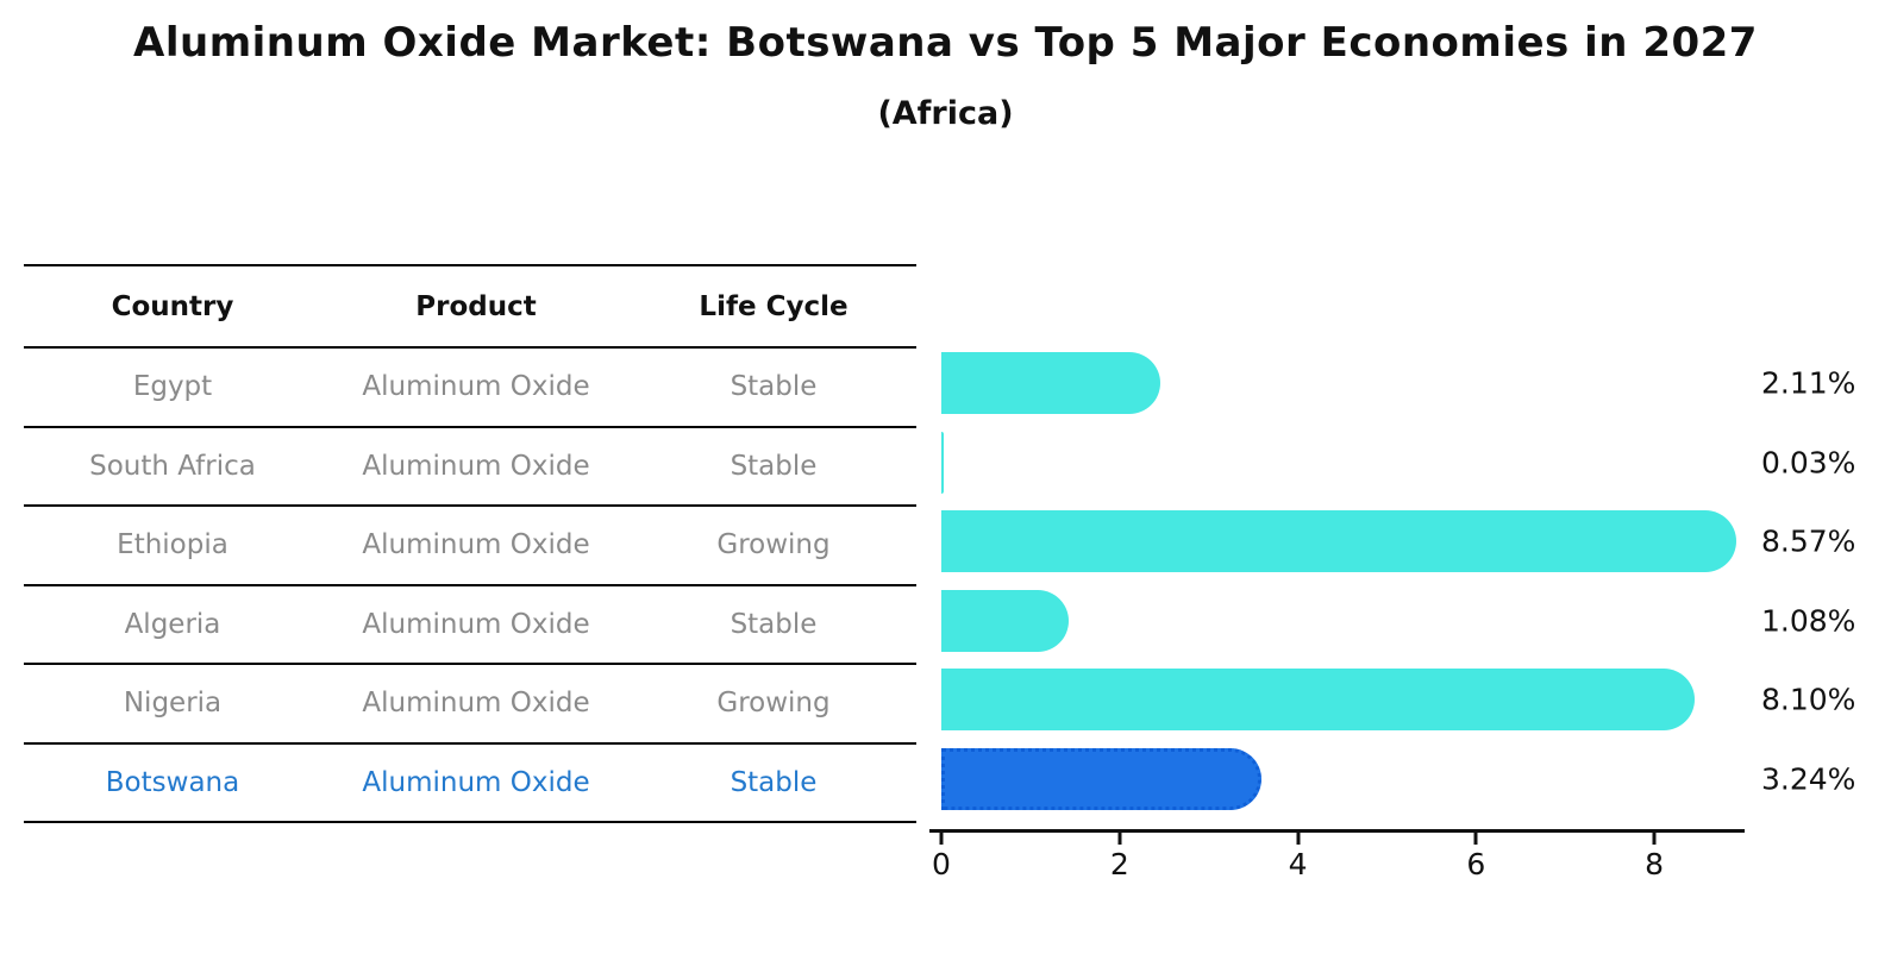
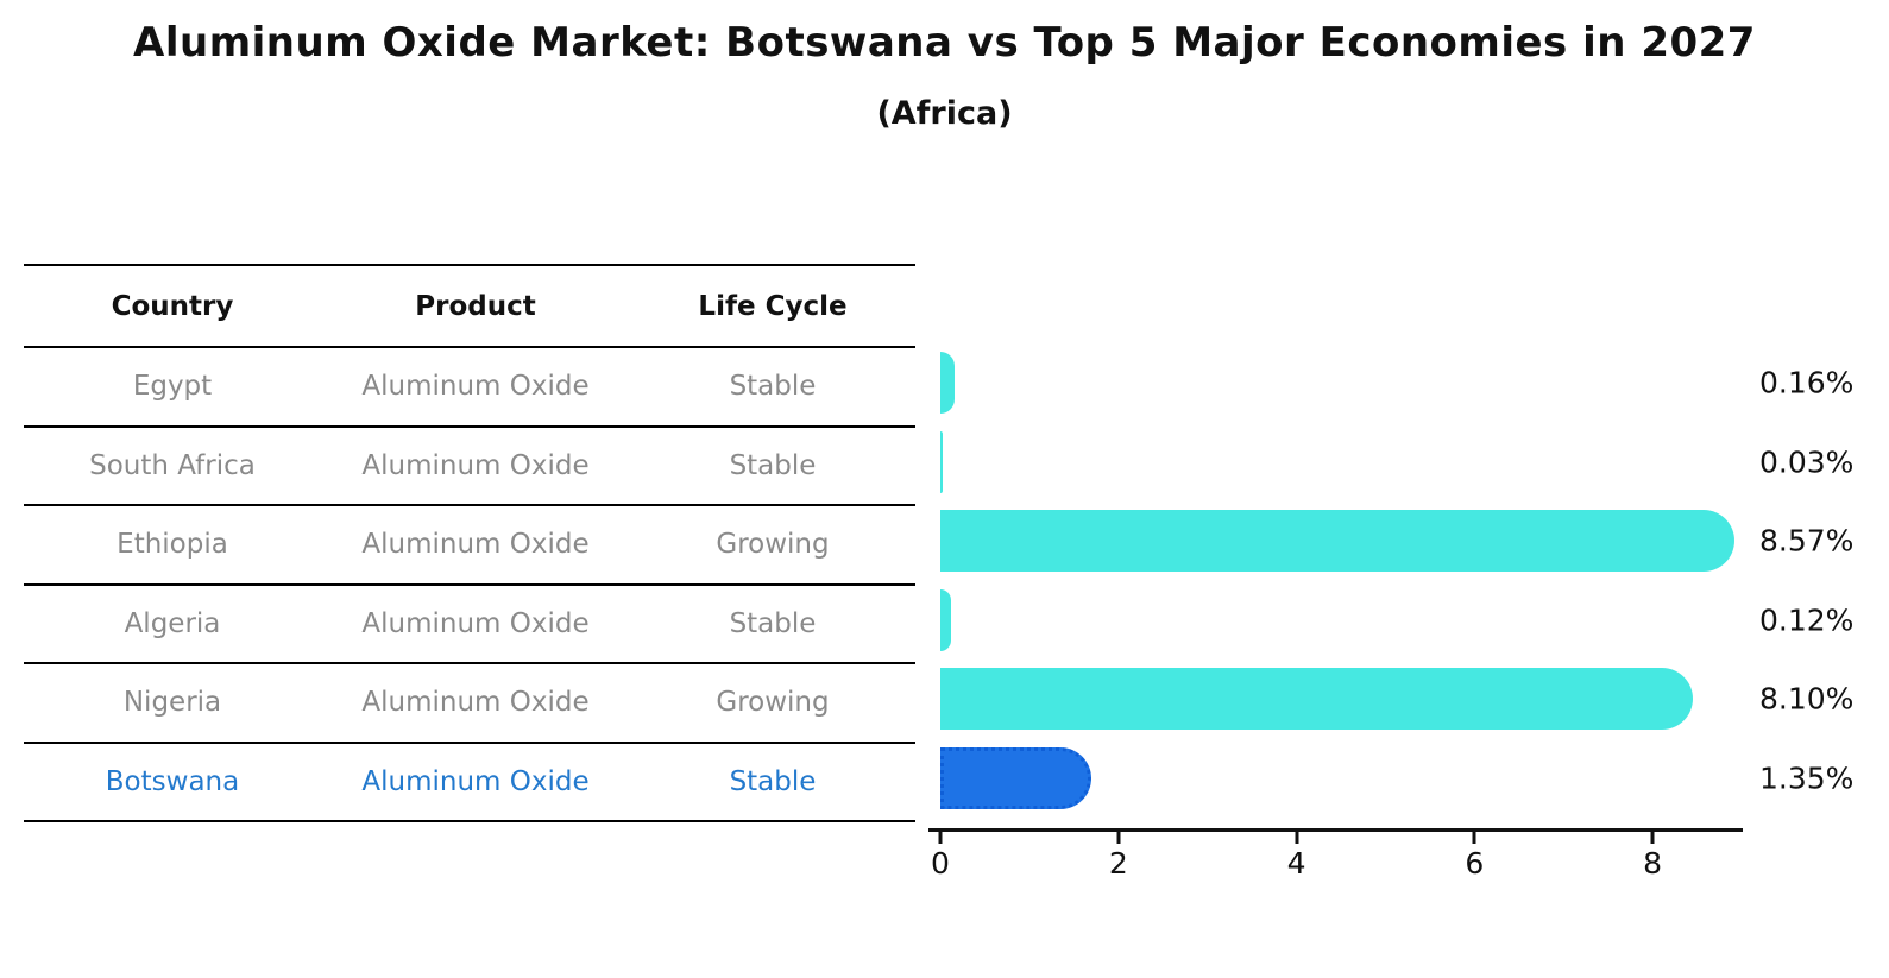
Egypt: 2.11% -> 0.16%
Algeria: 1.08% -> 0.12%
Botswana: 3.24% -> 1.35%
